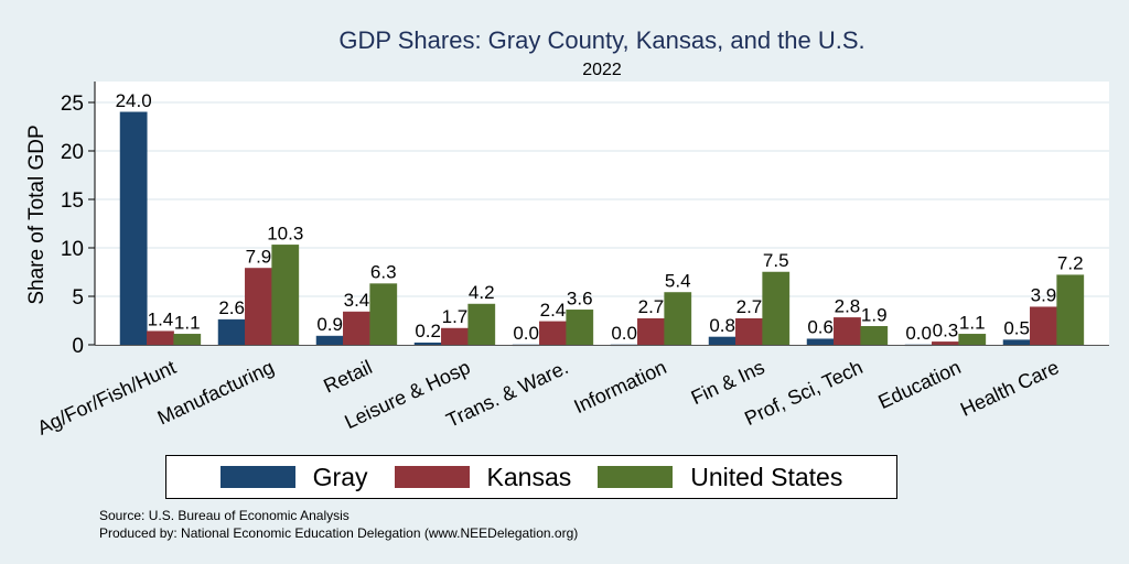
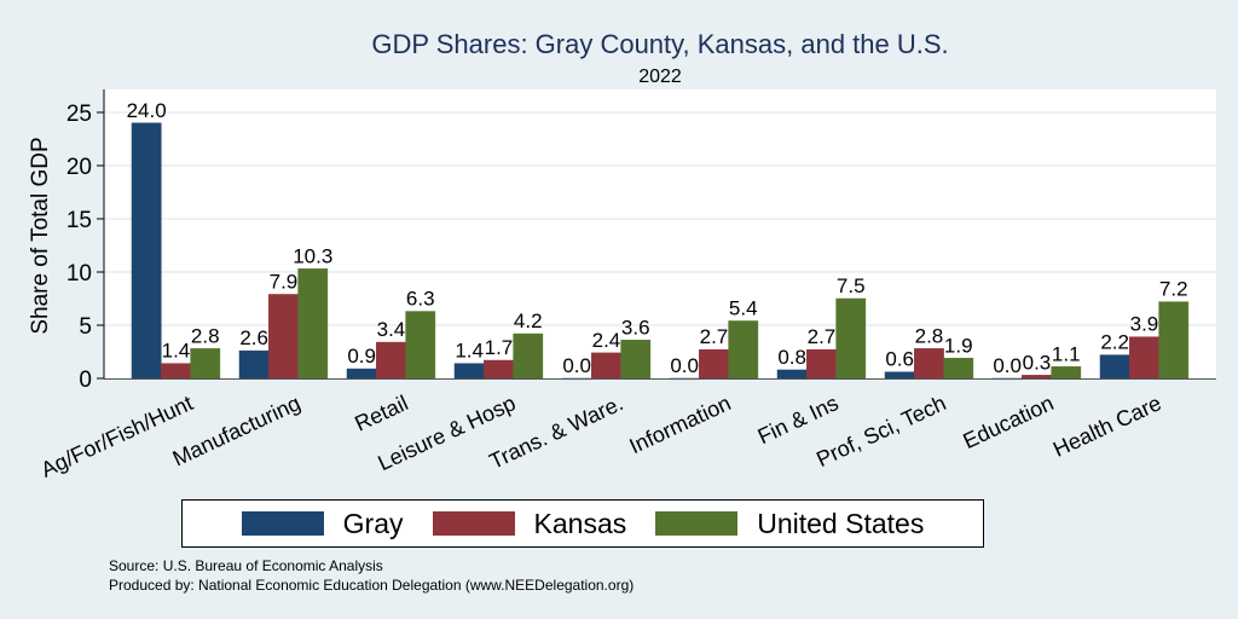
United States/Ag/For/Fish/Hunt: 1.1 -> 2.8
Gray/Leisure & Hosp: 0.2 -> 1.4
Gray/Health Care: 0.5 -> 2.2
